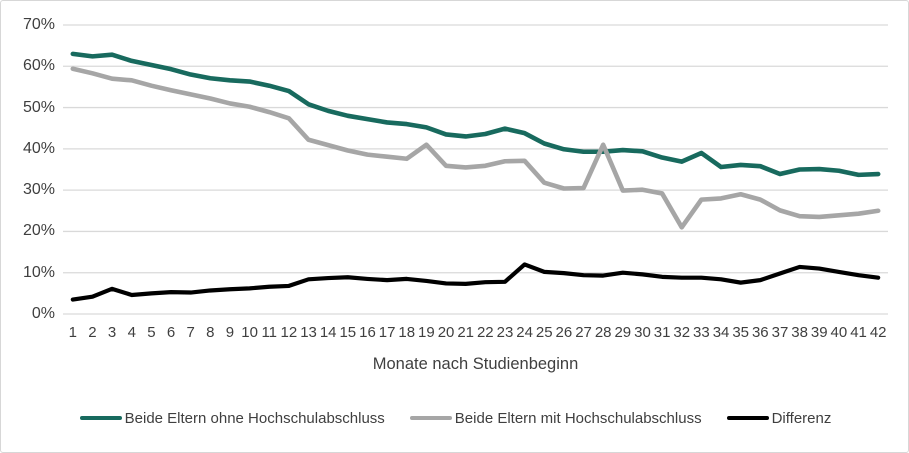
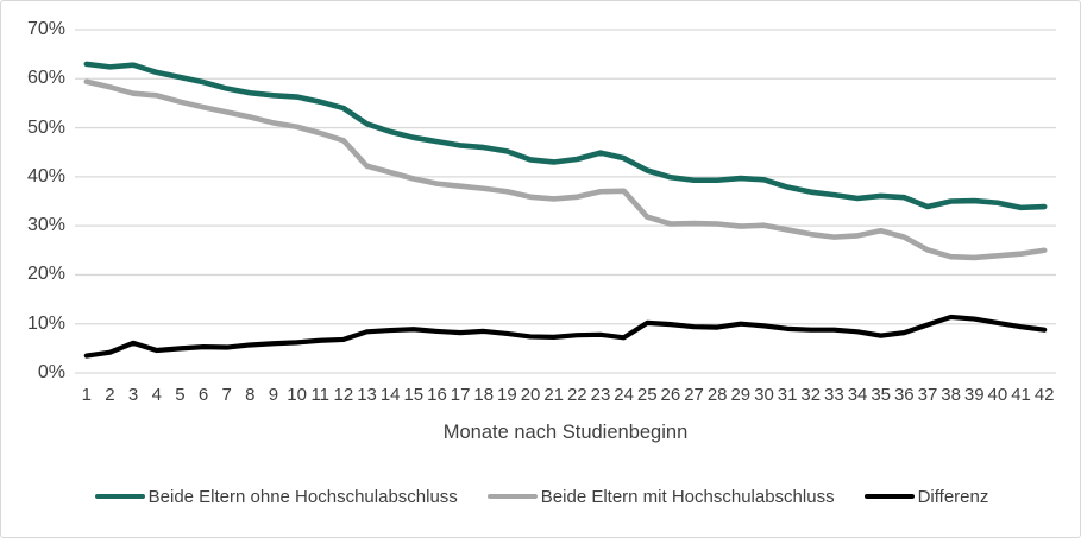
Beide Eltern mit Hochschulabschluss/19: 41% -> 37%
Differenz/24: 12% -> 7%
Beide Eltern mit Hochschulabschluss/28: 41% -> 30%
Beide Eltern mit Hochschulabschluss/32: 21% -> 28%
Beide Eltern ohne Hochschulabschluss/33: 39% -> 36%
